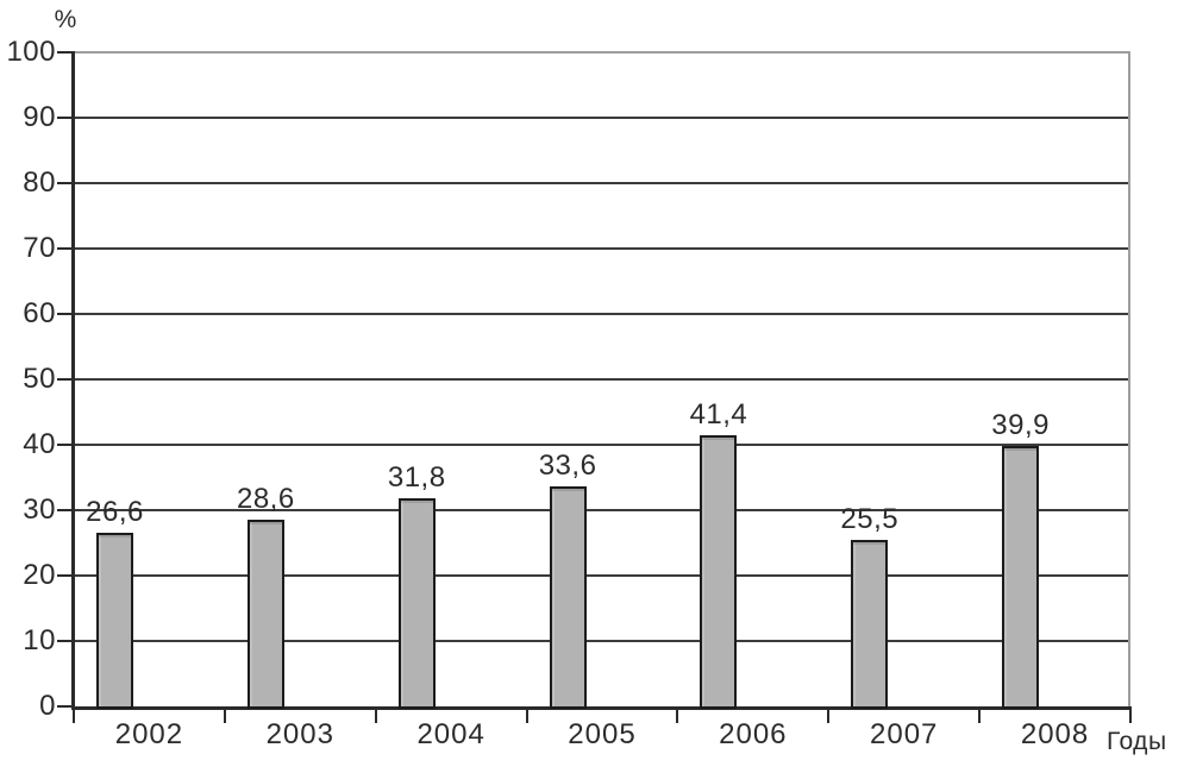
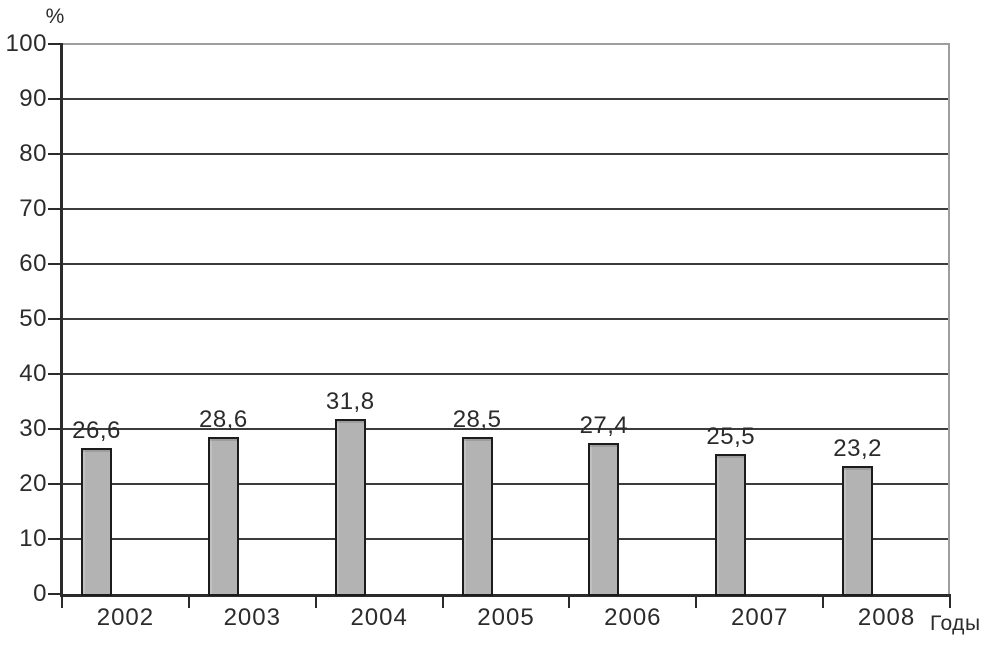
2005: 33,6 -> 28,5
2006: 41,4 -> 27,4
2008: 39,9 -> 23,2
